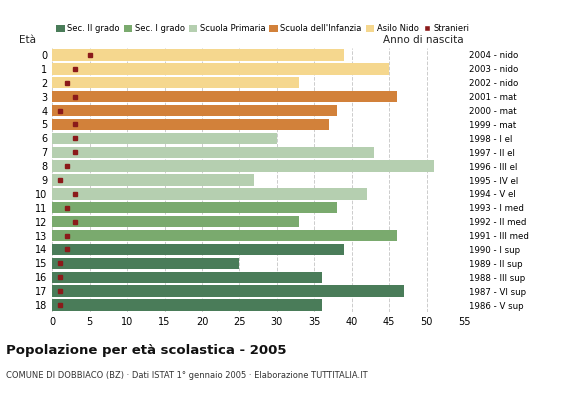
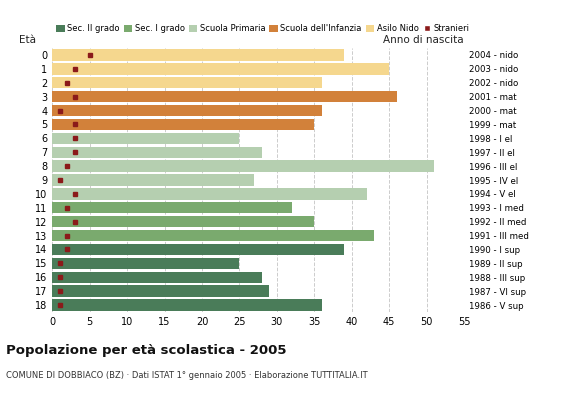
2: 33 -> 36
4: 38 -> 36
5: 37 -> 35
6: 30 -> 25
7: 43 -> 28
11: 38 -> 32
12: 33 -> 35
13: 46 -> 43
16: 36 -> 28
17: 47 -> 29
